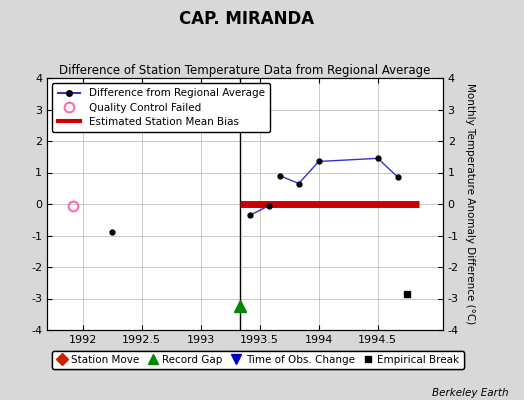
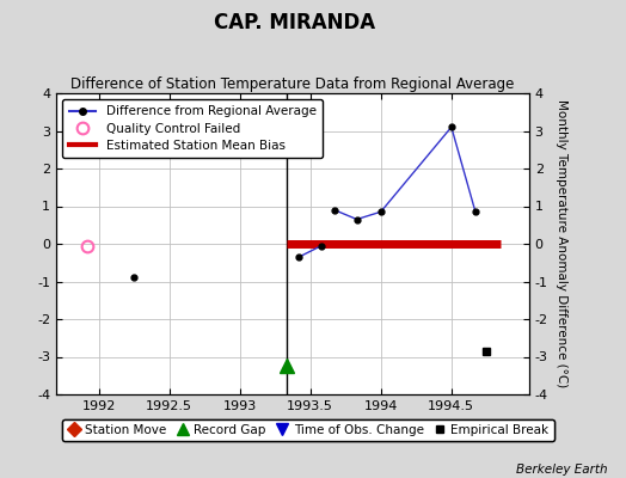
1994: 1.35 -> 0.85
1994.5: 1.45 -> 3.10
